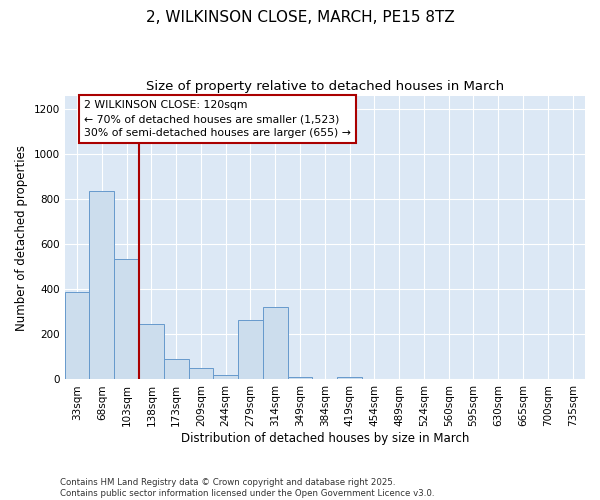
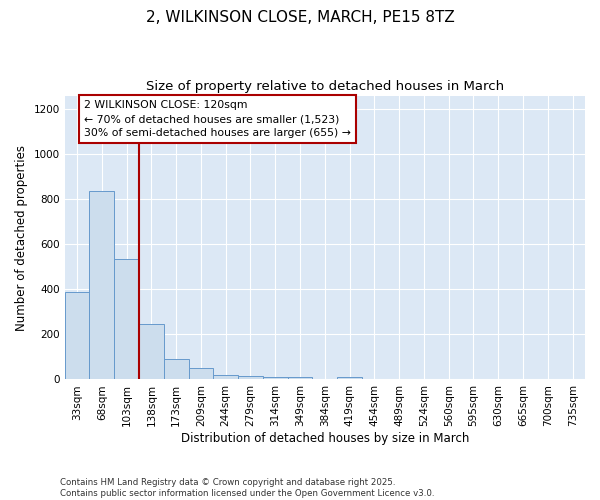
279sqm: 265 -> 15
314sqm: 320 -> 12
